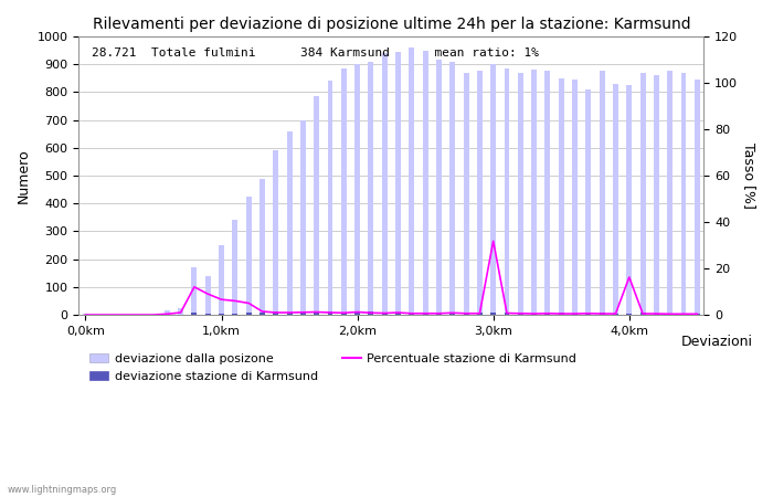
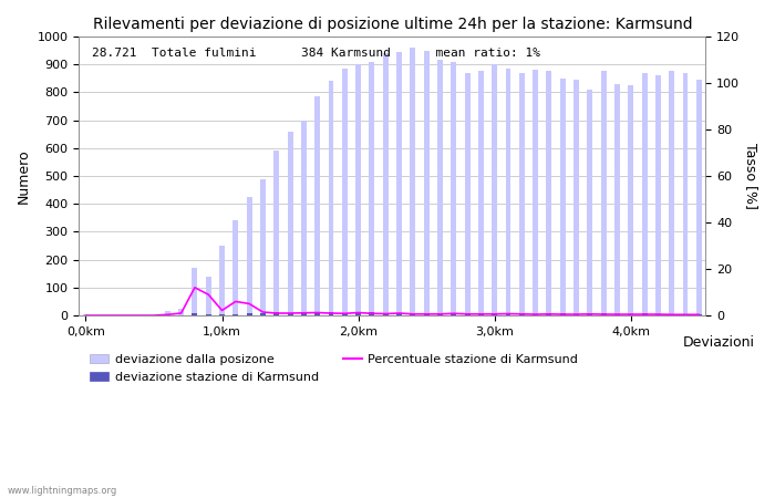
Percentuale stazione di Karmsund/1,0km: 55 -> 18
Percentuale stazione di Karmsund/3,0km: 265 -> 5
Percentuale stazione di Karmsund/4,0km: 135 -> 4
